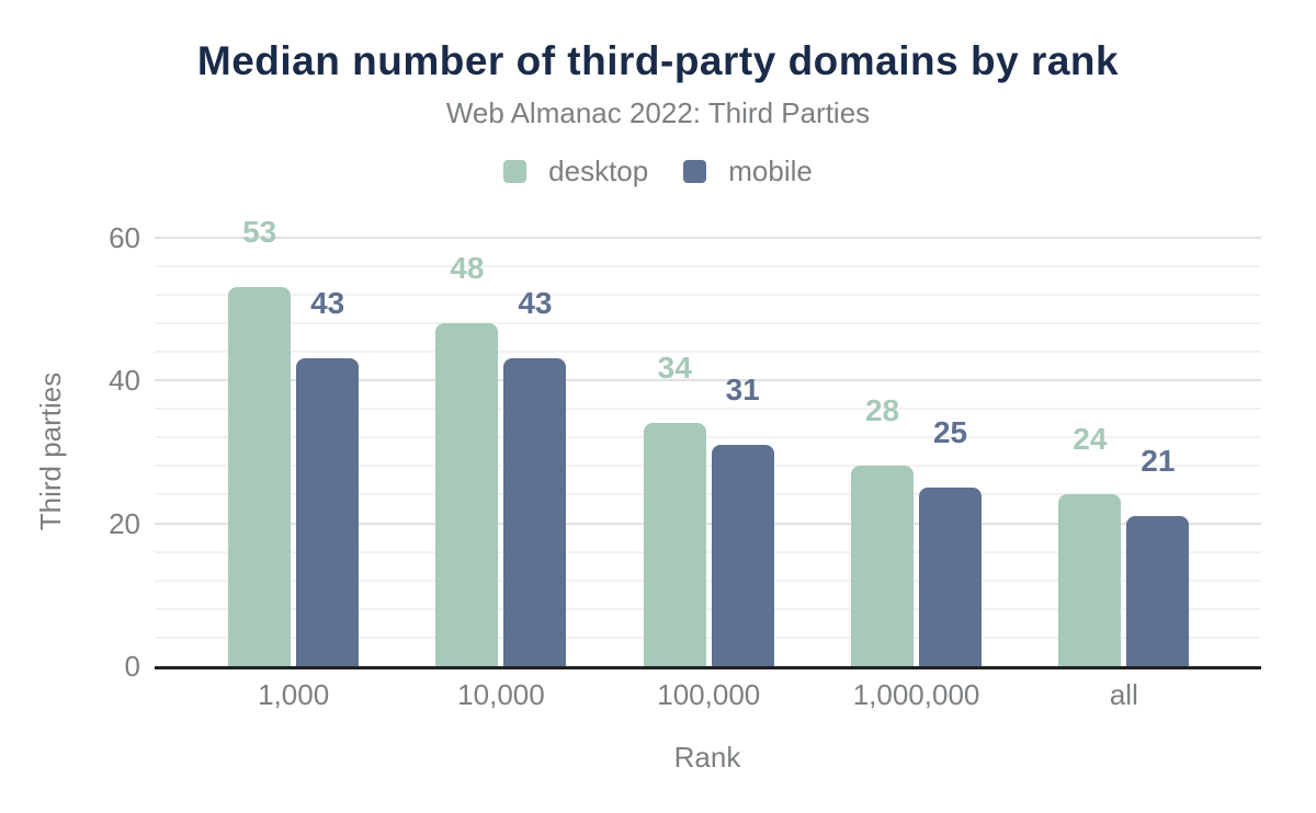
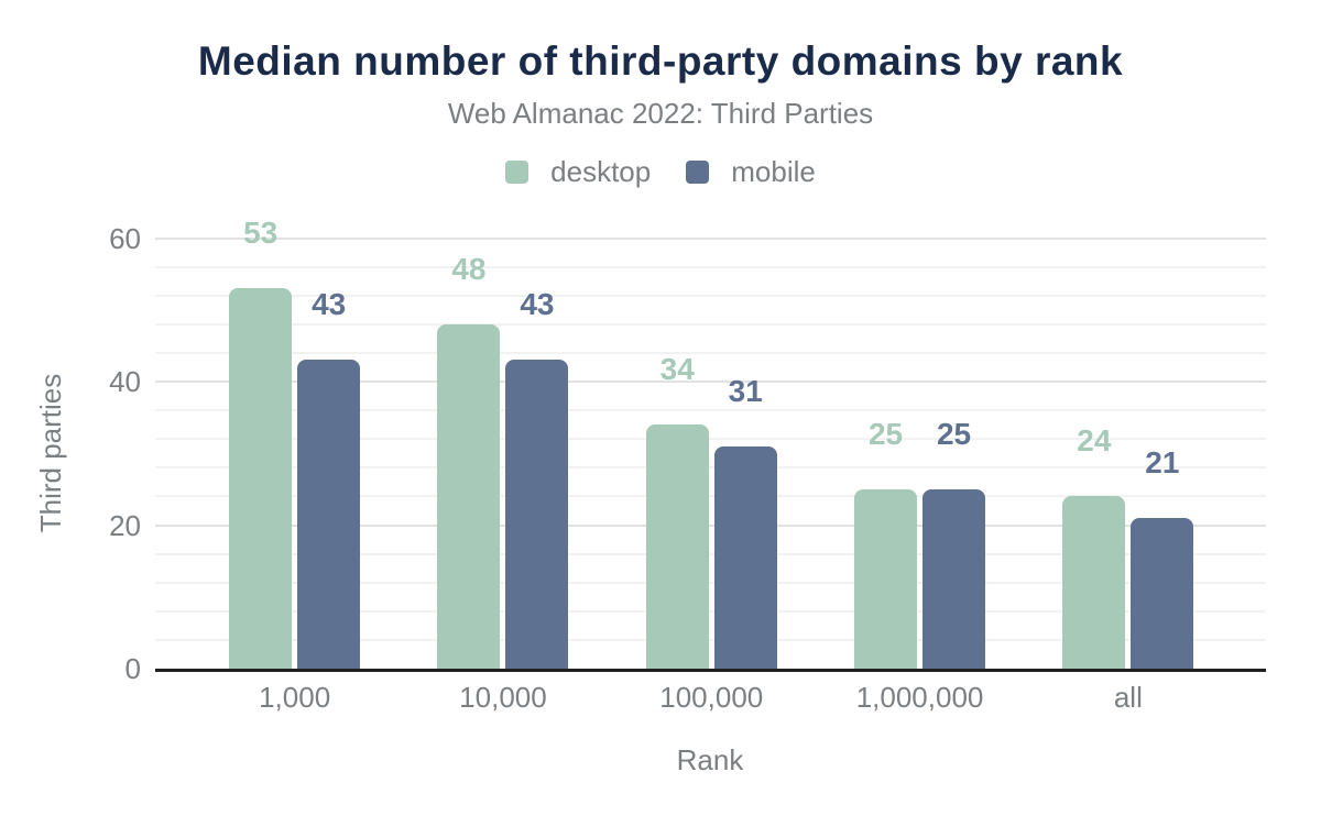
desktop/1,000,000: 28 -> 25
